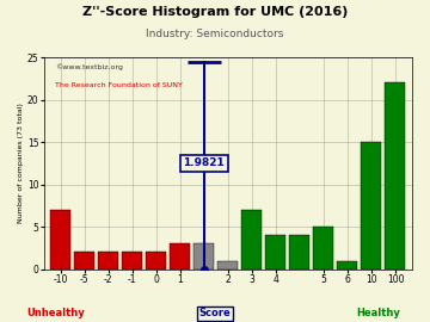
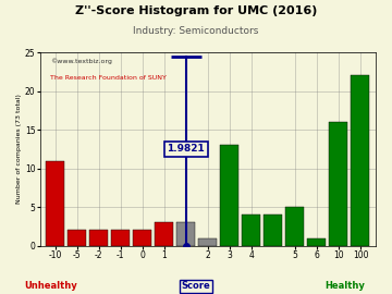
-10: 7 -> 11
3: 7 -> 13
10: 15 -> 16
